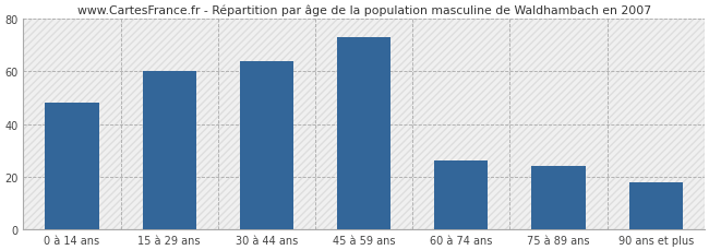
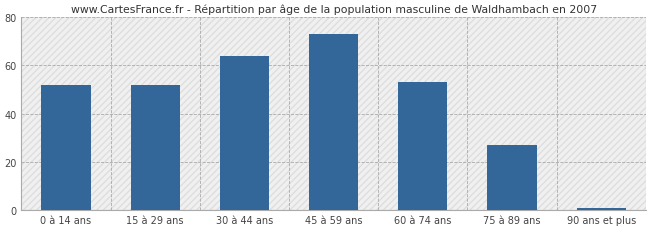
0 à 14 ans: 48 -> 52
15 à 29 ans: 60 -> 52
60 à 74 ans: 26 -> 53
75 à 89 ans: 24 -> 27
90 ans et plus: 18 -> 1
